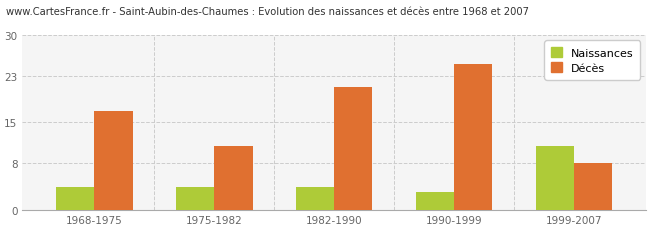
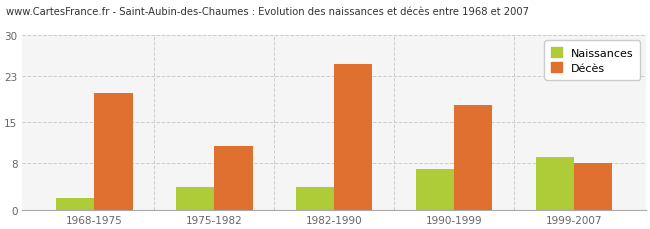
Naissances/1968-1975: 4 -> 2
Décès/1968-1975: 17 -> 20
Décès/1982-1990: 21 -> 25
Naissances/1990-1999: 3 -> 7
Décès/1990-1999: 25 -> 18
Naissances/1999-2007: 11 -> 9
